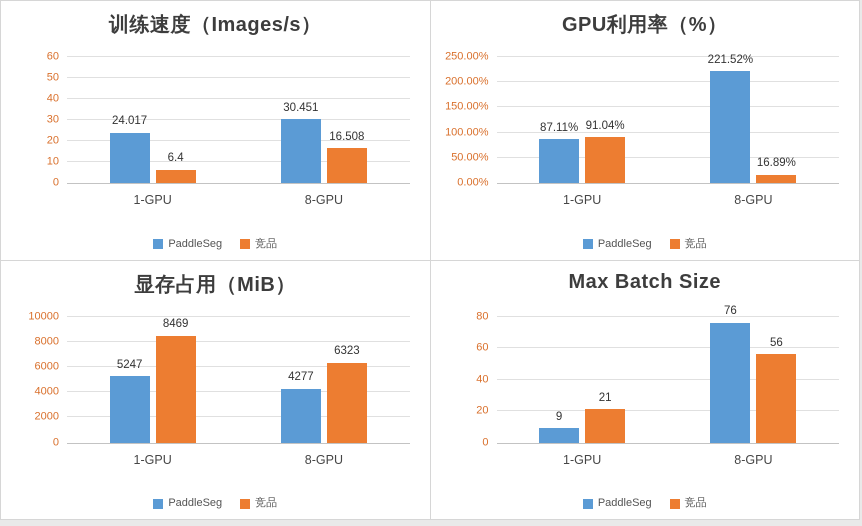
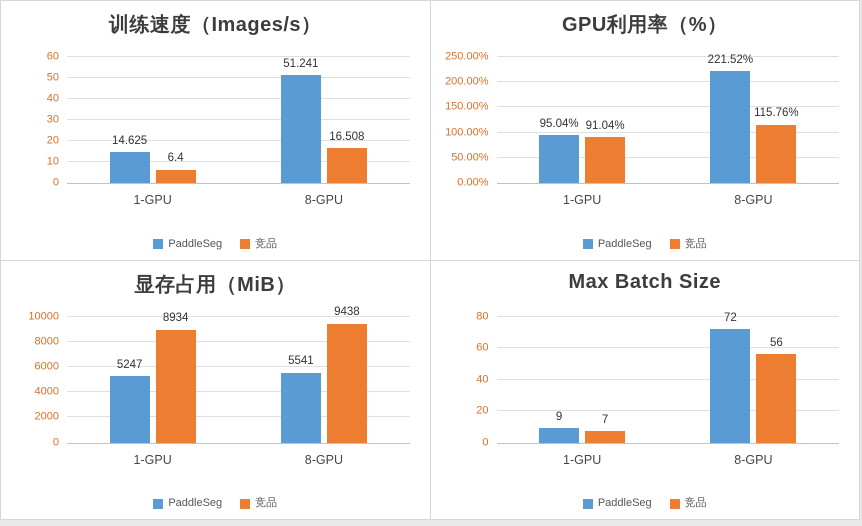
训练速度（Images/s）/PaddleSeg/1-GPU: 24.017 -> 14.625
训练速度（Images/s）/PaddleSeg/8-GPU: 30.451 -> 51.241
GPU利用率（%）/PaddleSeg/1-GPU: 87.11% -> 95.04%
GPU利用率（%）/竞品/8-GPU: 16.89% -> 115.76%
显存占用（MiB）/竞品/1-GPU: 8469 -> 8934
显存占用（MiB）/PaddleSeg/8-GPU: 4277 -> 5541
显存占用（MiB）/竞品/8-GPU: 6323 -> 9438
Max Batch Size/竞品/1-GPU: 21 -> 7
Max Batch Size/PaddleSeg/8-GPU: 76 -> 72
